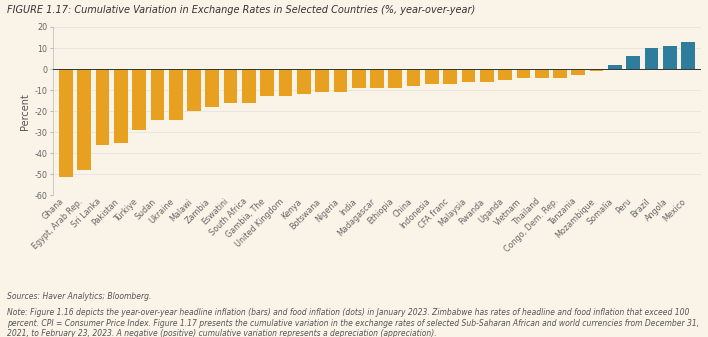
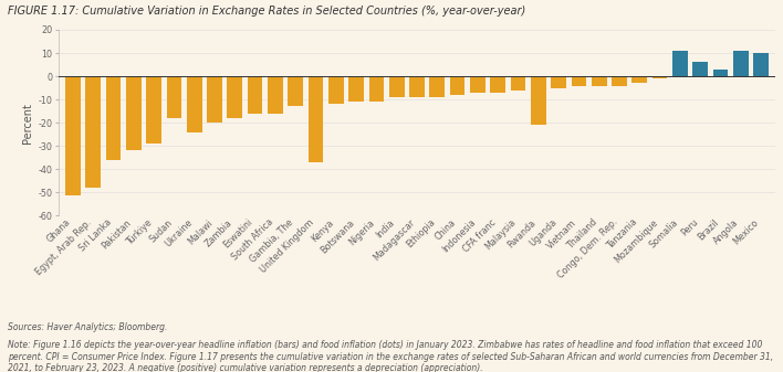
Pakistan: -35 -> -32
Sudan: -24 -> -18
United Kingdom: -13 -> -37
Rwanda: -6 -> -21
Somalia: 2 -> 11
Brazil: 10 -> 3
Mexico: 13 -> 10
